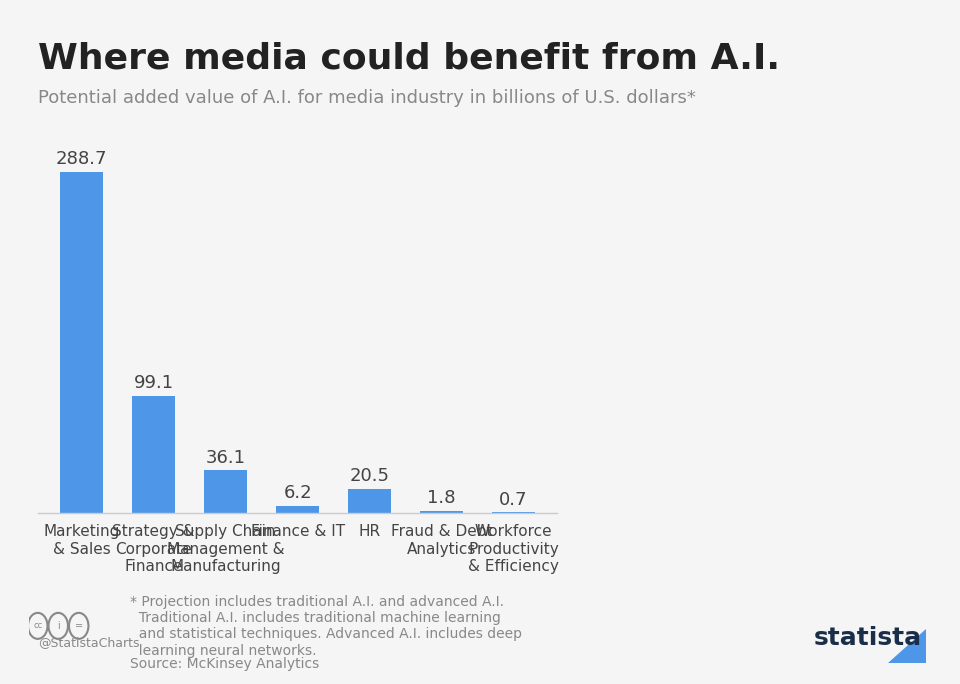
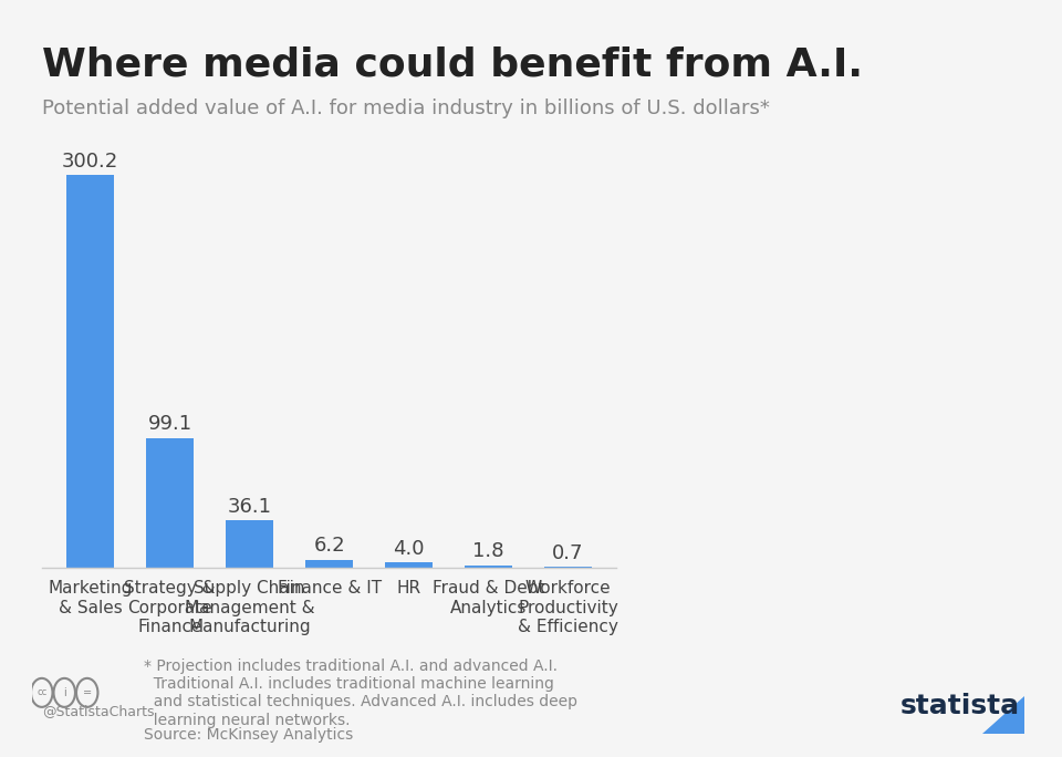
Marketing & Sales: 288.7 -> 300.2
HR: 20.5 -> 4.0
